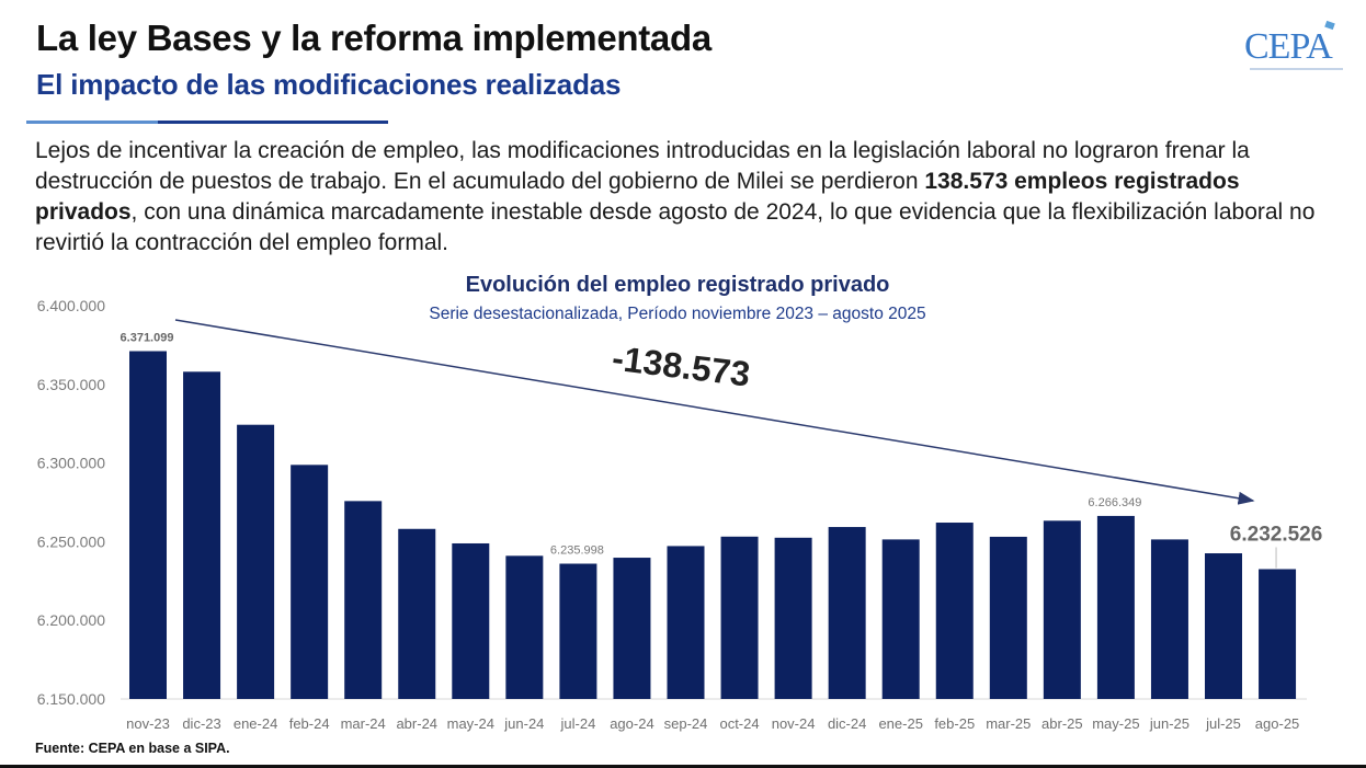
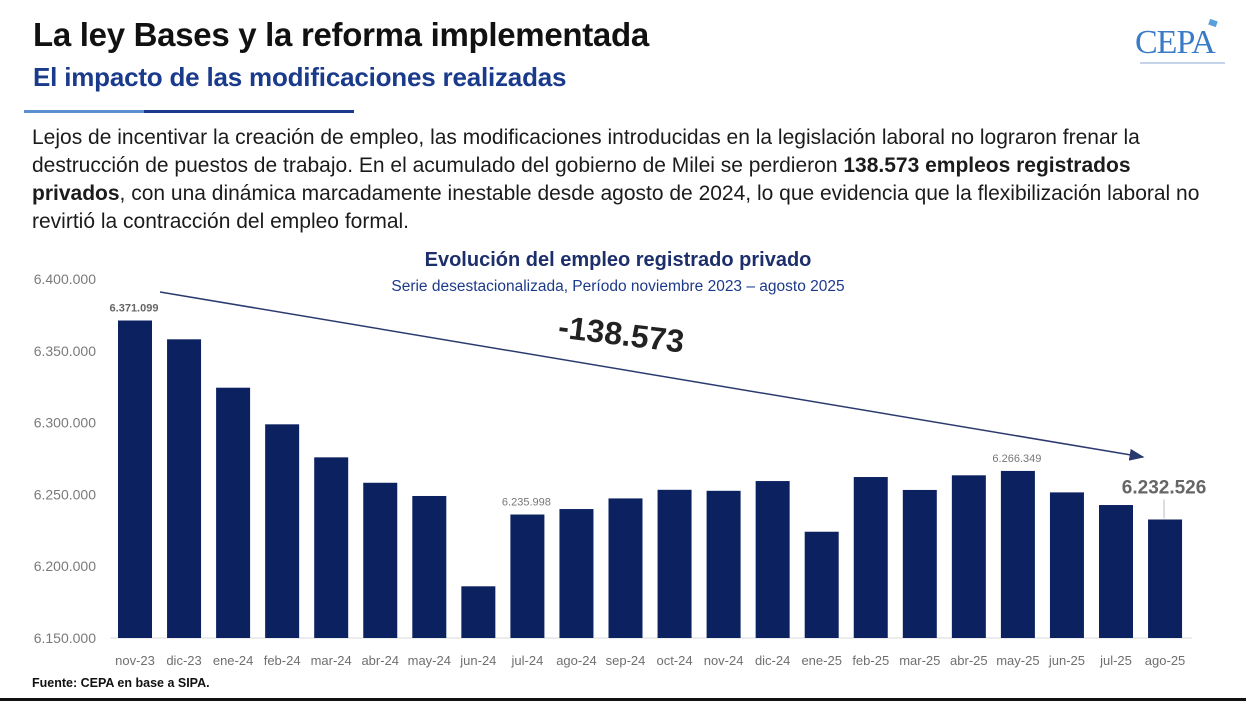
jun-24: 6241000 -> 6186000
ene-25: 6251000 -> 6224000
